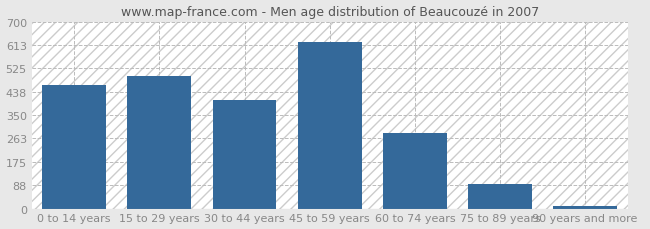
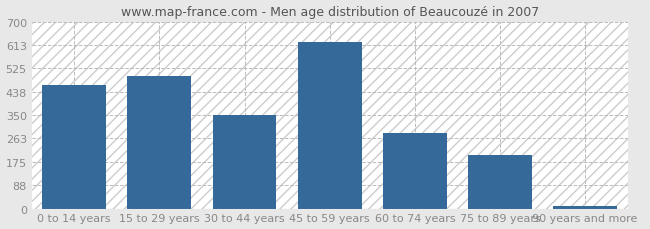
30 to 44 years: 408 -> 350
75 to 89 years: 92 -> 200
